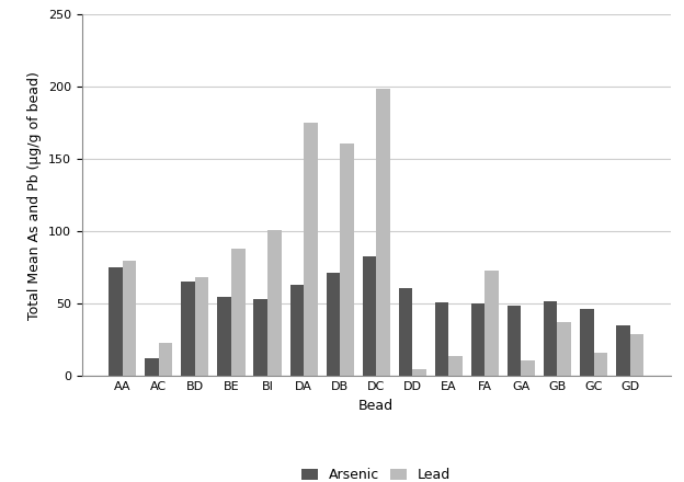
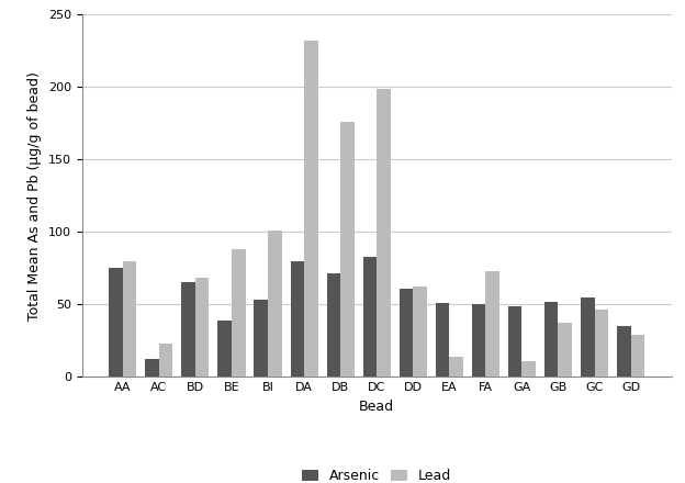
Arsenic/BE: 55 -> 39
Arsenic/DA: 63 -> 80
Lead/DA: 175 -> 232
Lead/DB: 161 -> 176
Lead/DD: 5 -> 62
Arsenic/GC: 46 -> 55
Lead/GC: 16 -> 46
